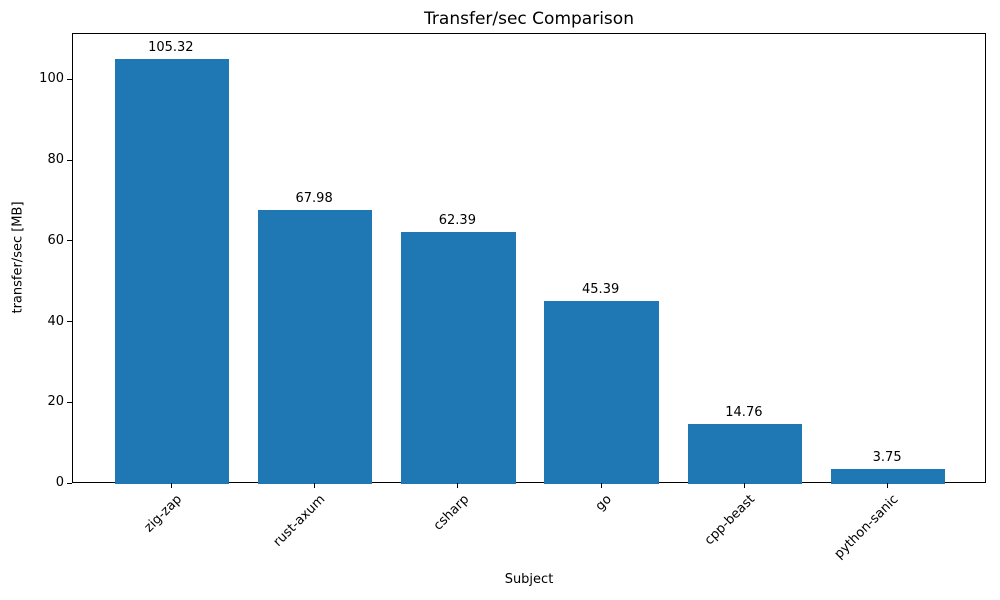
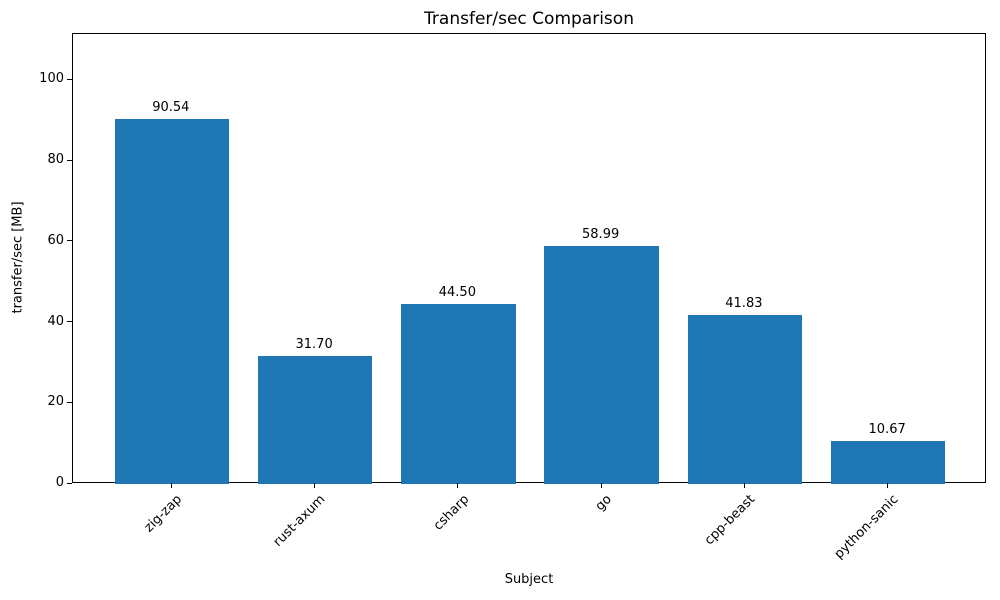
zig-zap: 105.32 -> 90.54
rust-axum: 67.98 -> 31.70
csharp: 62.39 -> 44.50
go: 45.39 -> 58.99
cpp-beast: 14.76 -> 41.83
python-sanic: 3.75 -> 10.67
